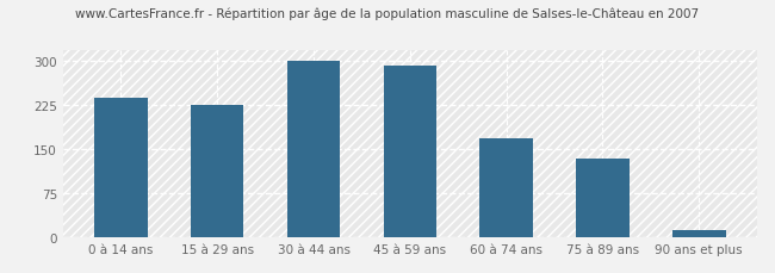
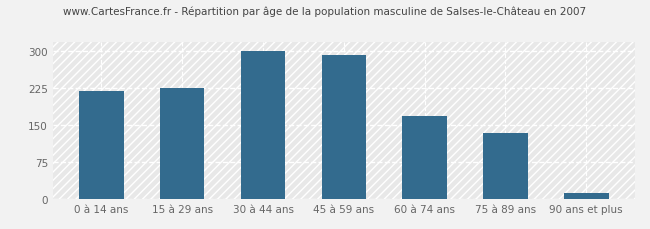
0 à 14 ans: 237 -> 220
